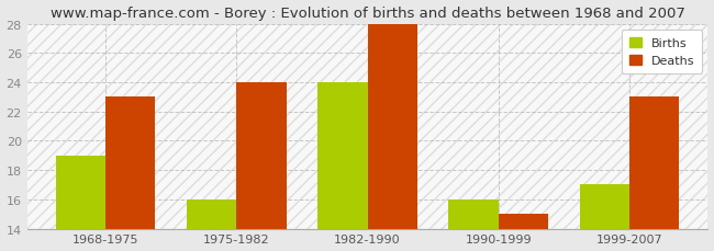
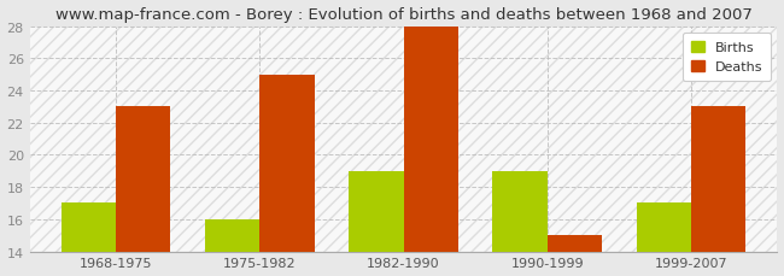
Births/1968-1975: 19 -> 17
Deaths/1975-1982: 24 -> 25
Births/1982-1990: 24 -> 19
Births/1990-1999: 16 -> 19
